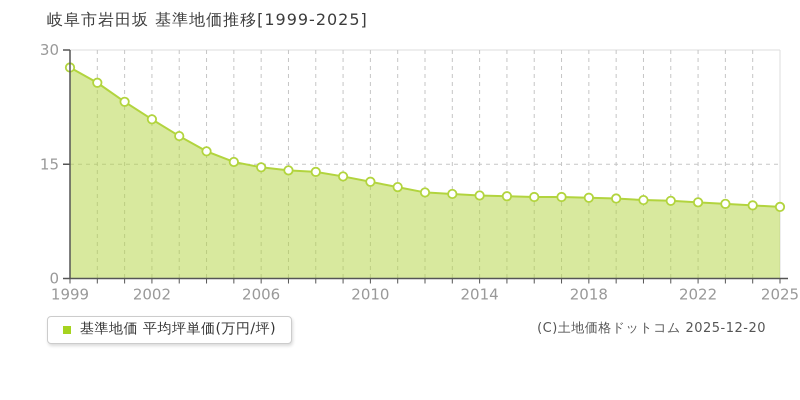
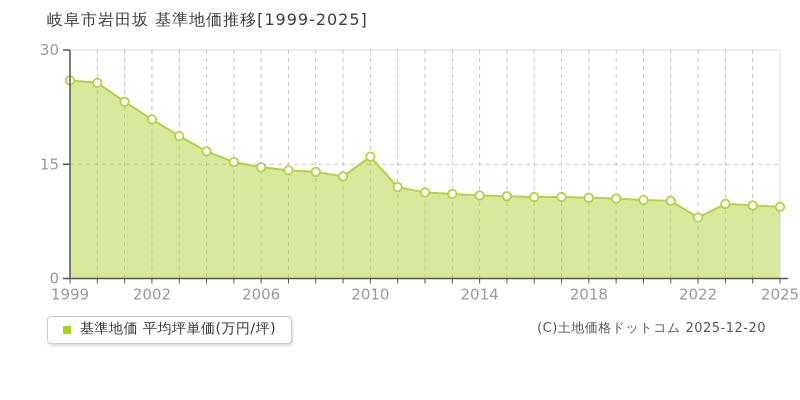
1999: 28 -> 26
2010: 13 -> 16
2022: 10 -> 8
